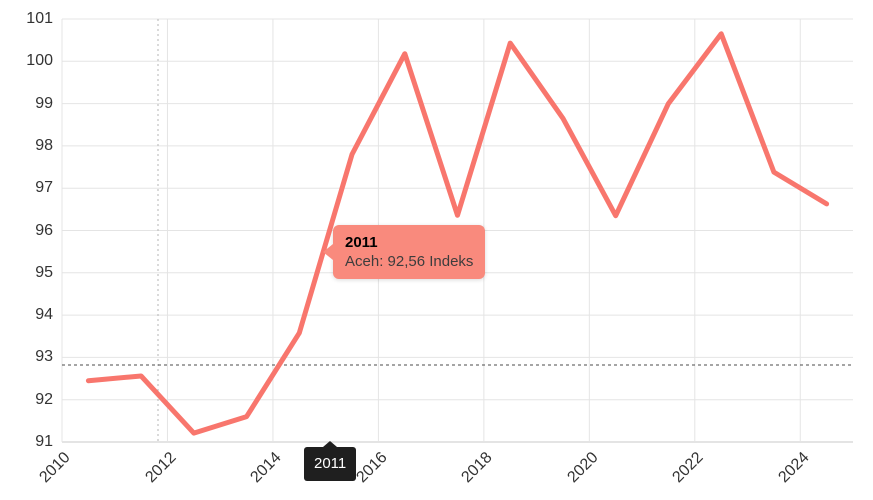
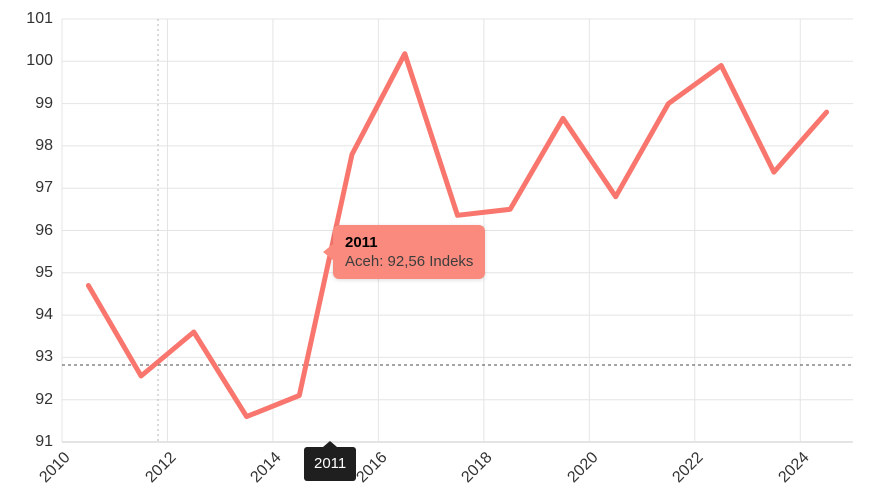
2010: 92.5 -> 94.7
2012: 91.2 -> 93.6
2014: 93.6 -> 92.1
2018: 100.4 -> 96.5
2020: 96.3 -> 96.8
2022: 100.7 -> 99.9
2024: 96.6 -> 98.8
